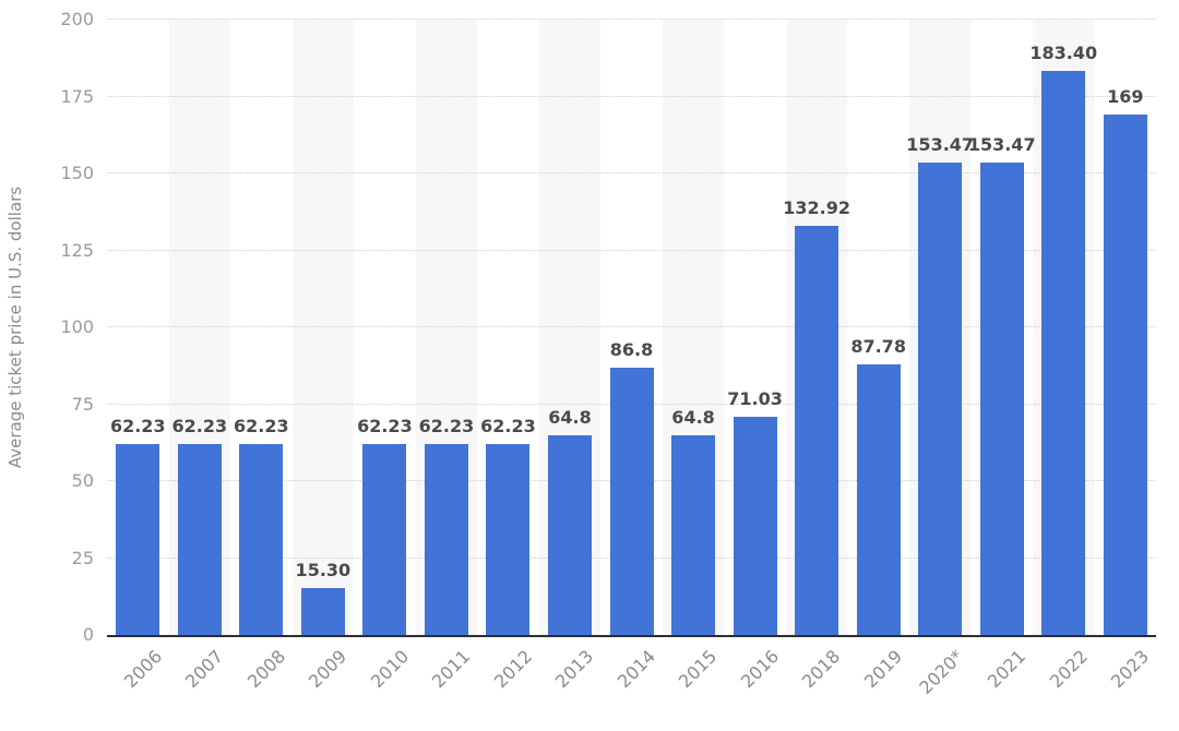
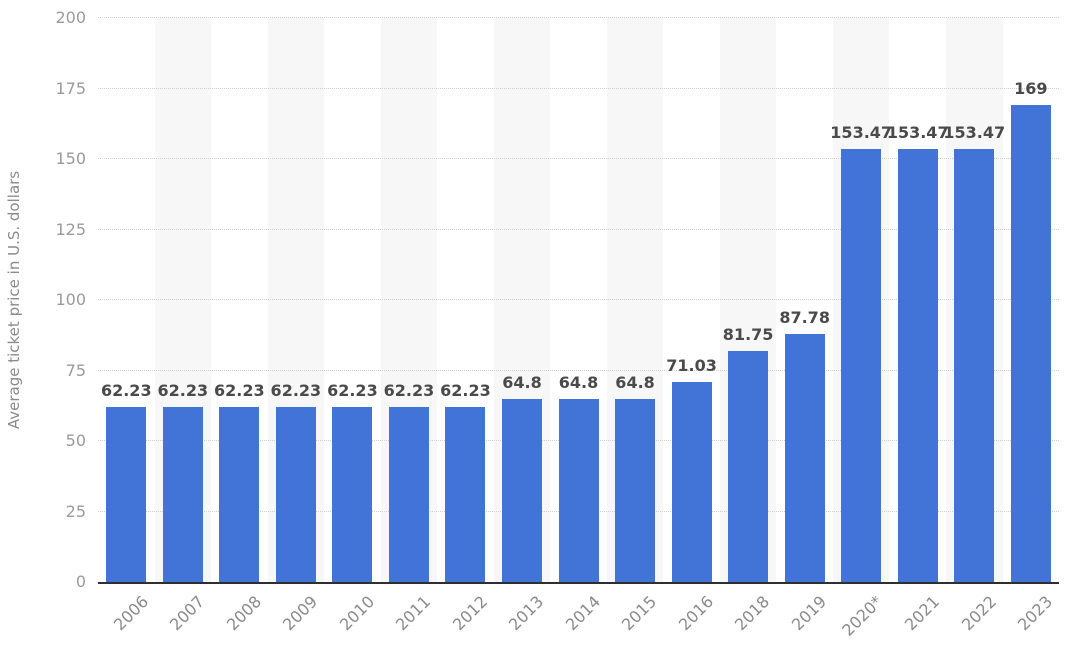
2009: 15.30 -> 62.23
2014: 86.8 -> 64.8
2018: 132.92 -> 81.75
2022: 183.40 -> 153.47
